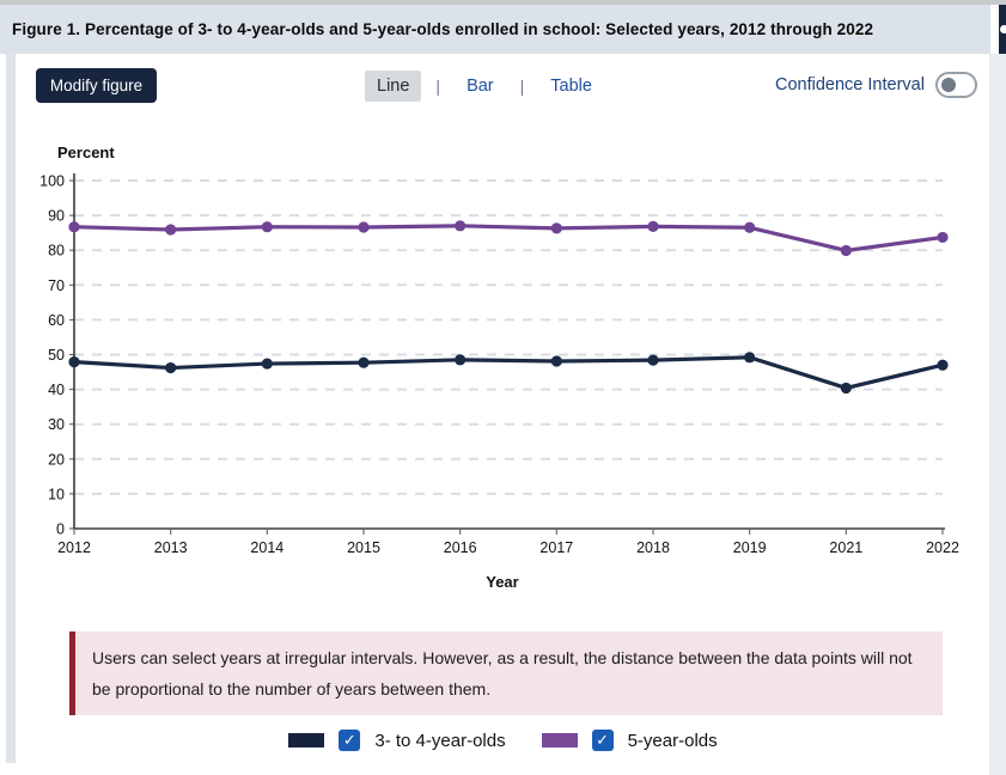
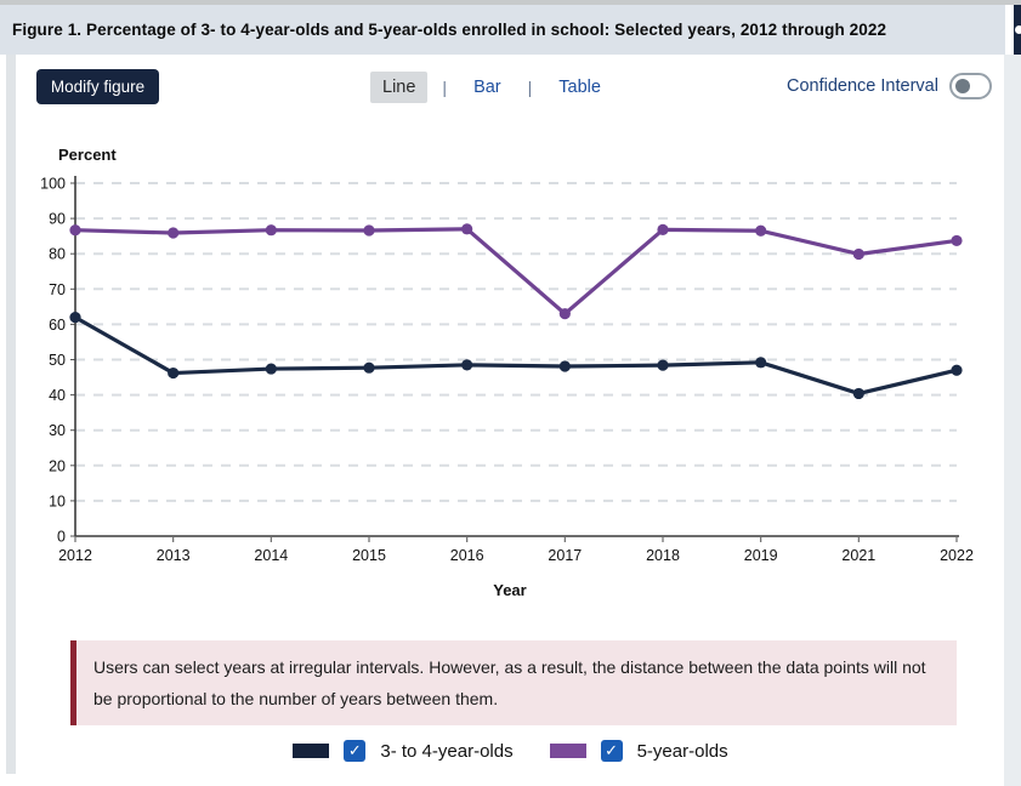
3- to 4-year-olds/2012: 48 -> 62
5-year-olds/2017: 86 -> 63
